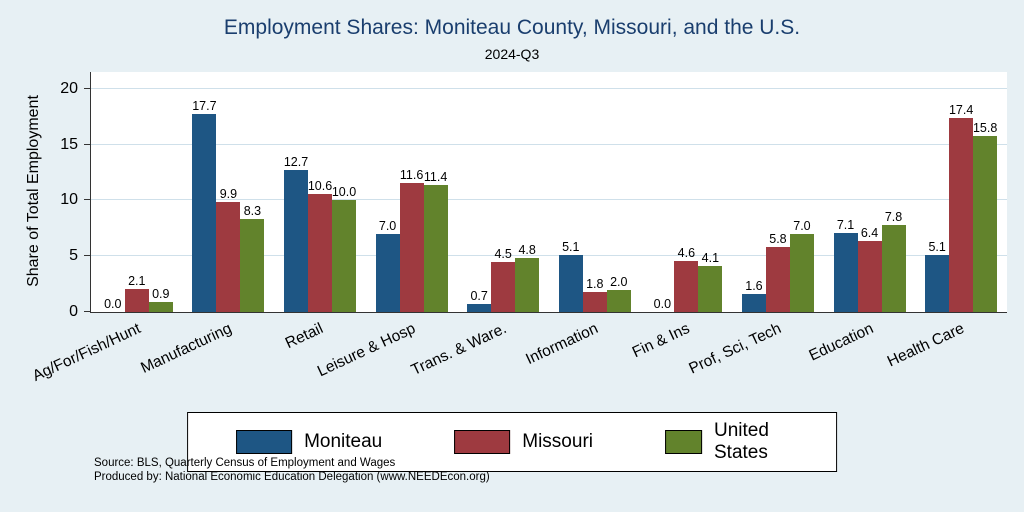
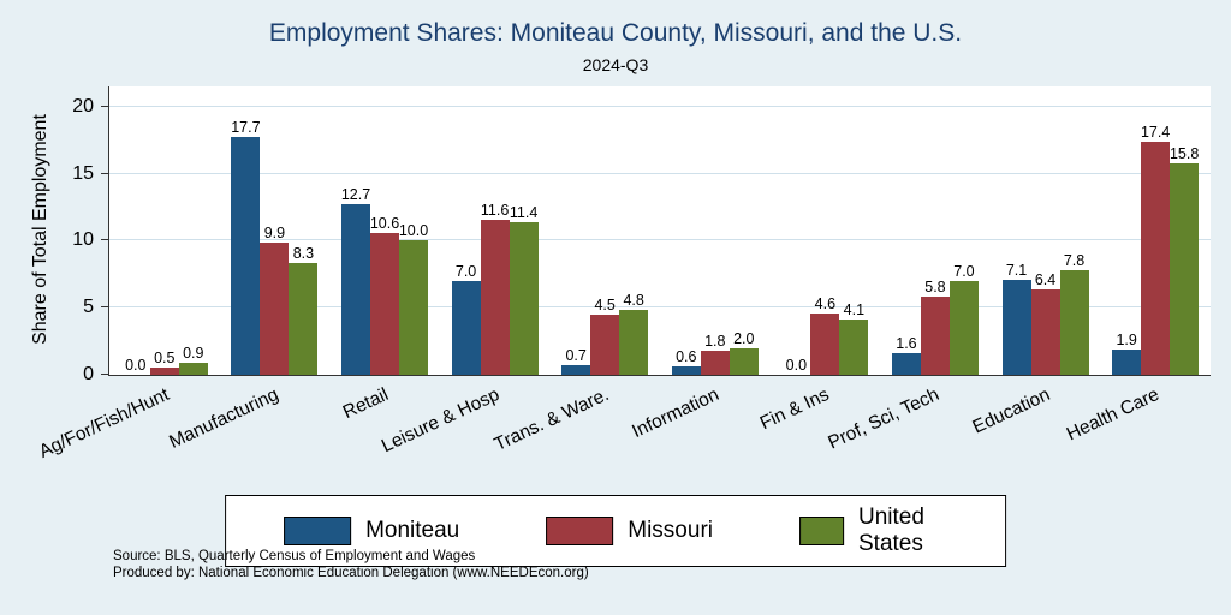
Missouri/Ag/For/Fish/Hunt: 2.1 -> 0.5
Moniteau/Information: 5.1 -> 0.6
Moniteau/Health Care: 5.1 -> 1.9
